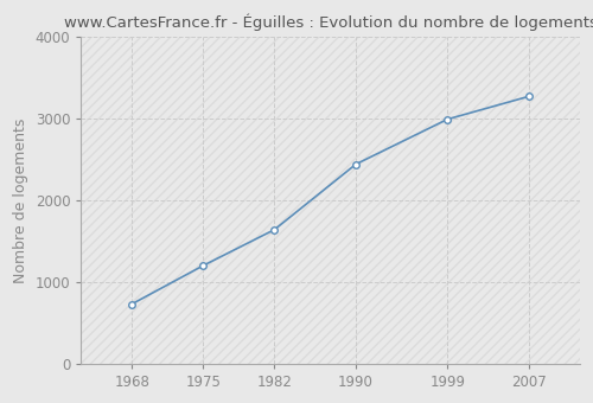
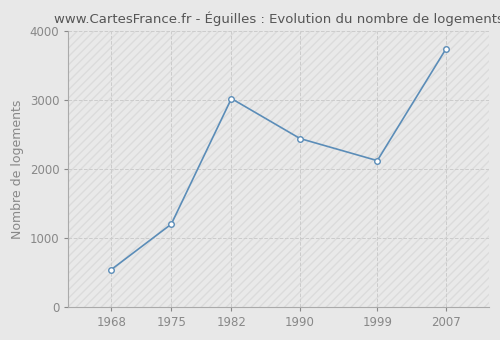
1968: 730 -> 540
1982: 1640 -> 3020
1999: 2990 -> 2120
2007: 3270 -> 3740
